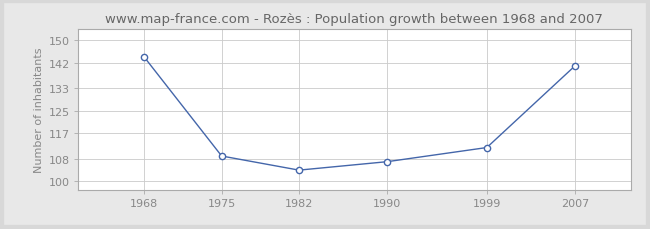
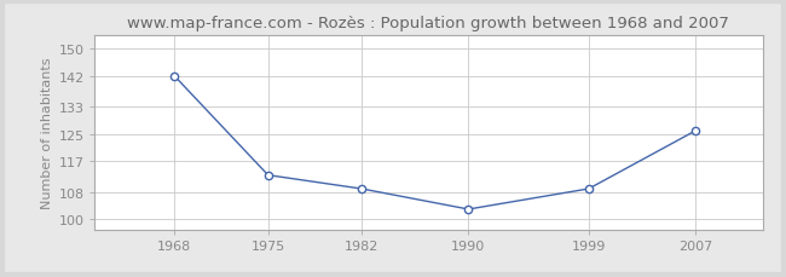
1968: 144 -> 142
1975: 109 -> 113
1982: 104 -> 109
1990: 107 -> 103
1999: 112 -> 109
2007: 141 -> 126
